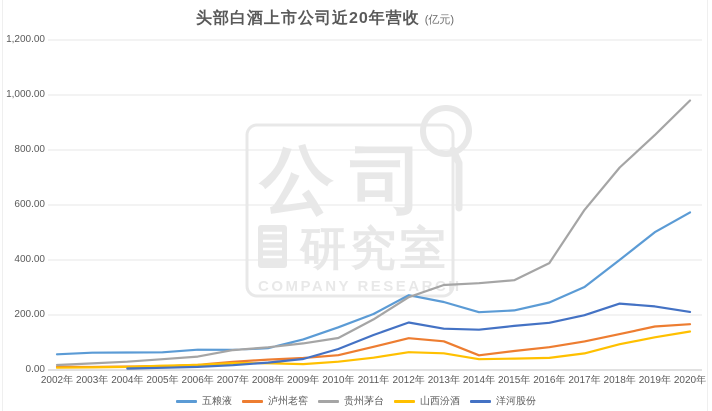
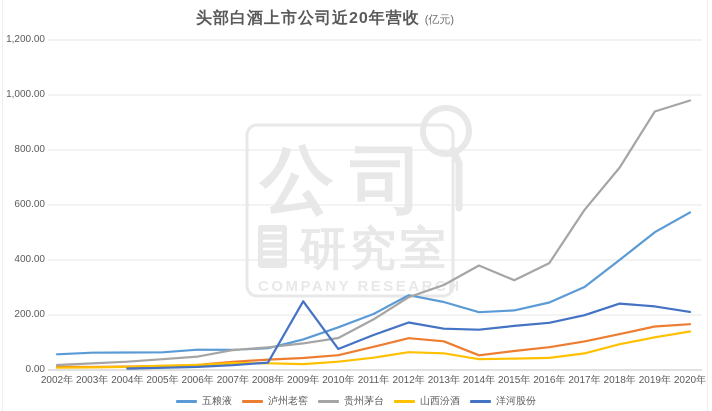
洋河股份/2009年: 40 -> 250
贵州茅台/2014年: 320 -> 380
贵州茅台/2019年: 850 -> 940
